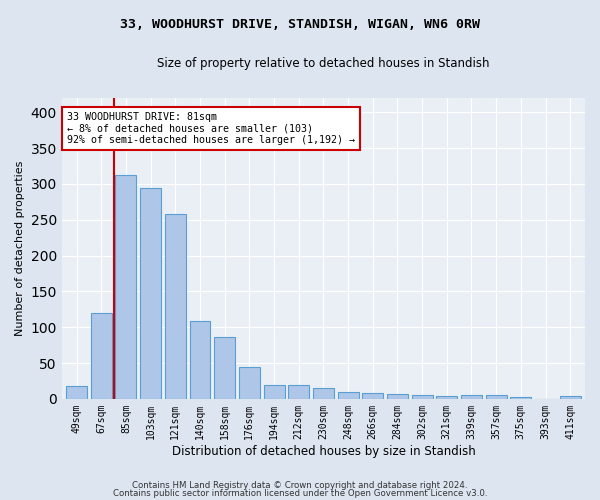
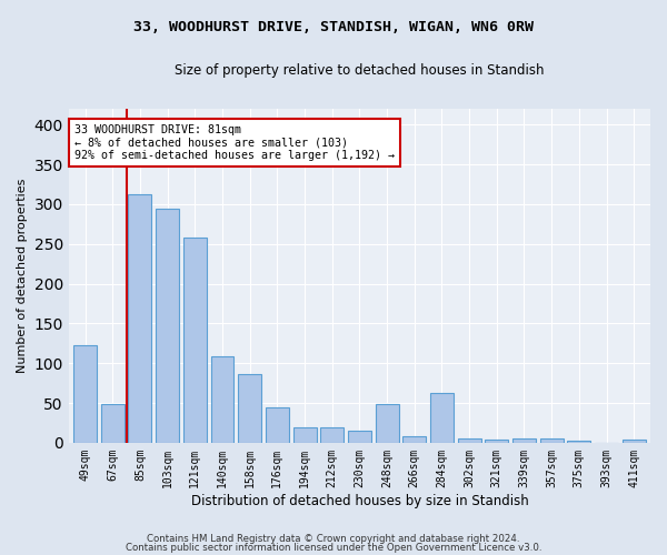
49sqm: 18 -> 122
67sqm: 120 -> 48
248sqm: 9 -> 48
284sqm: 7 -> 62
